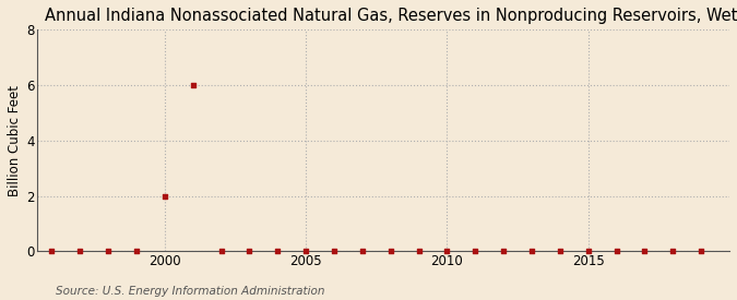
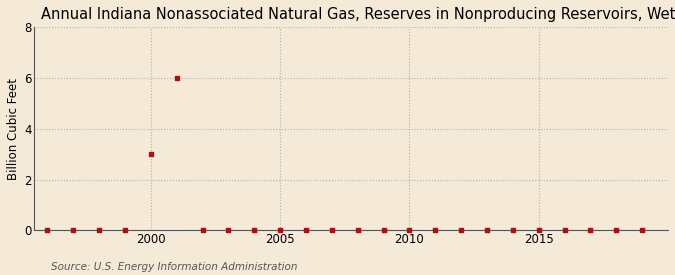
2000: 2 -> 3
